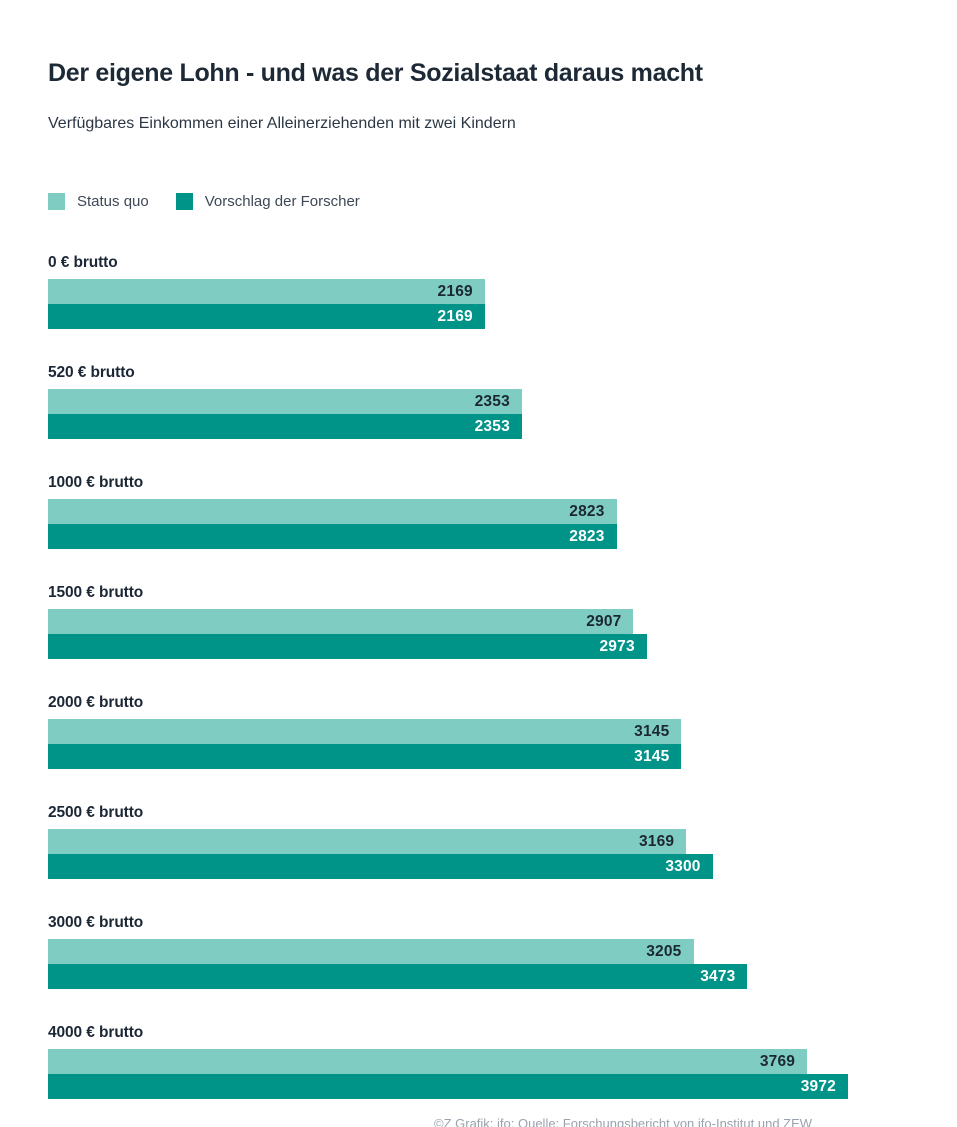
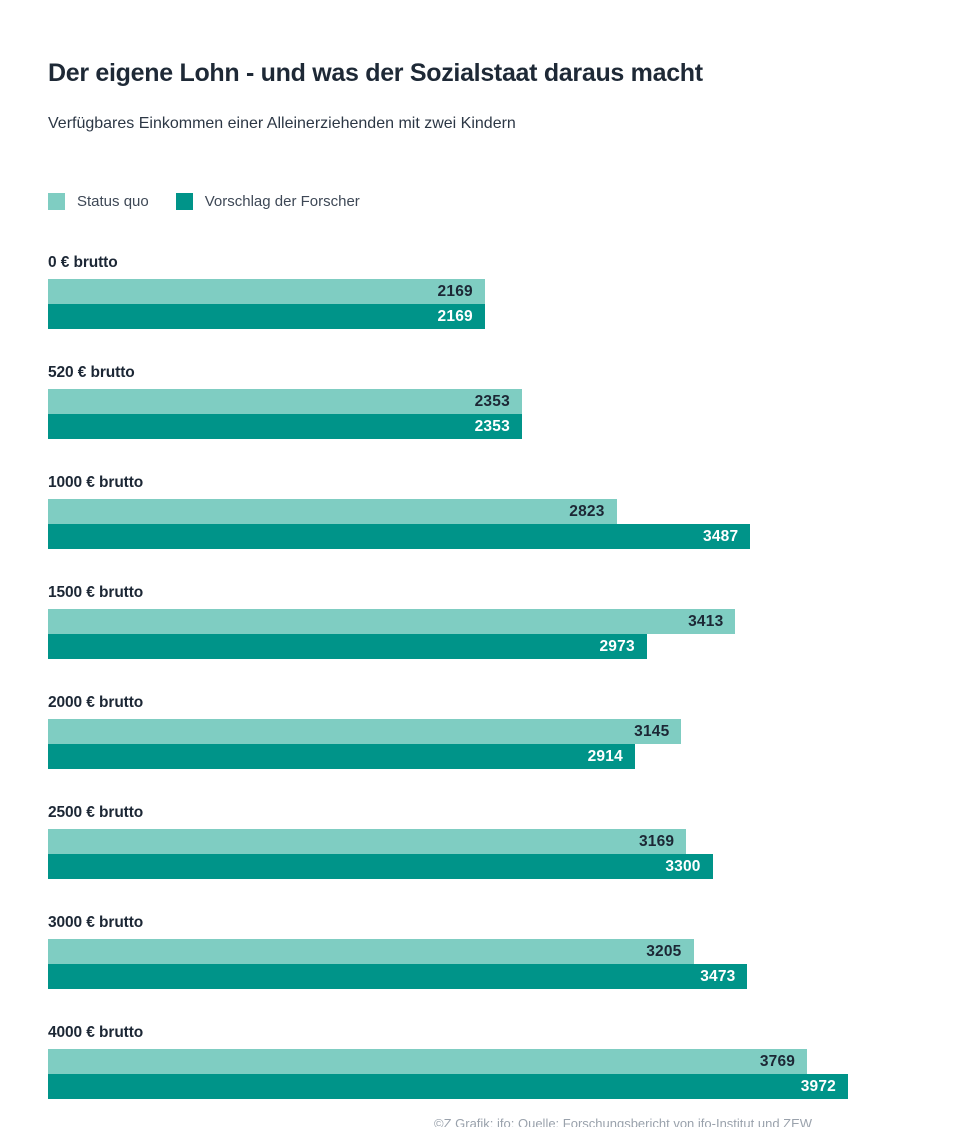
Vorschlag der Forscher/1000 € brutto: 2823 -> 3487
Status quo/1500 € brutto: 2907 -> 3413
Vorschlag der Forscher/2000 € brutto: 3145 -> 2914
